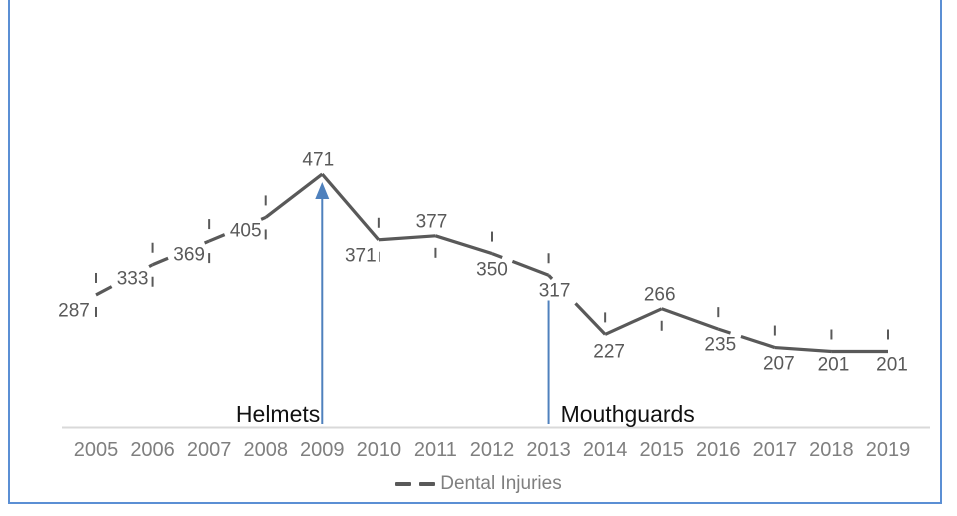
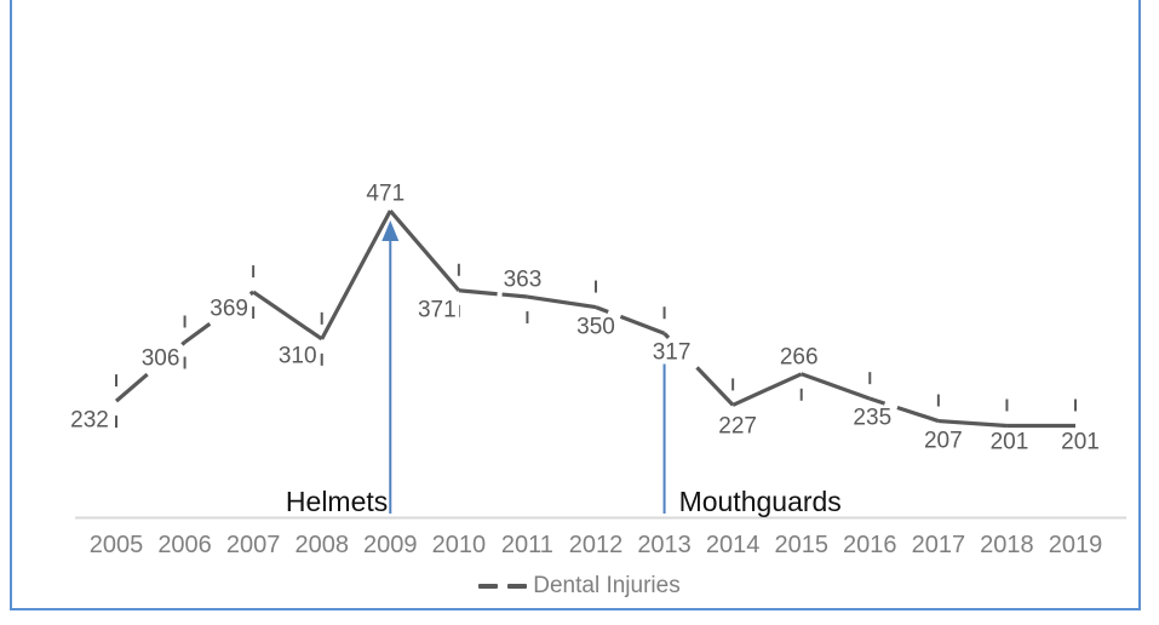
2005: 287 -> 232
2006: 333 -> 306
2008: 405 -> 310
2011: 377 -> 363
